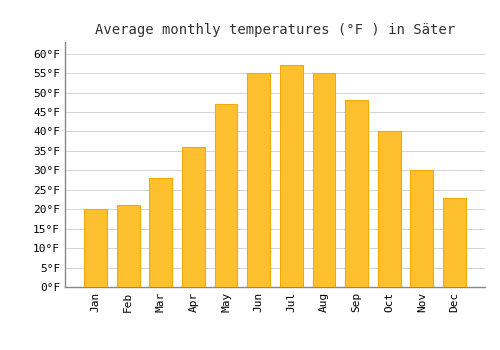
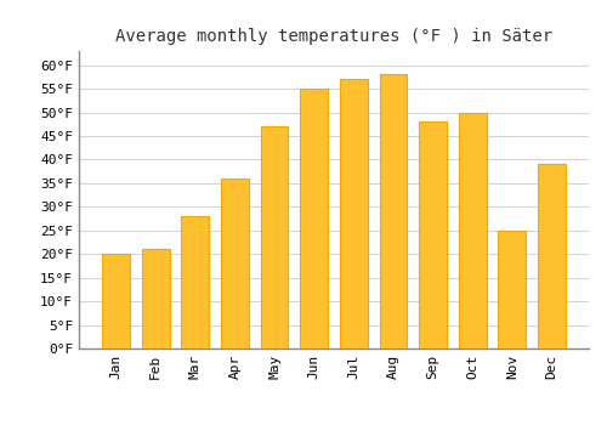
Aug: 55°F -> 58°F
Oct: 40°F -> 50°F
Nov: 30°F -> 25°F
Dec: 23°F -> 39°F
